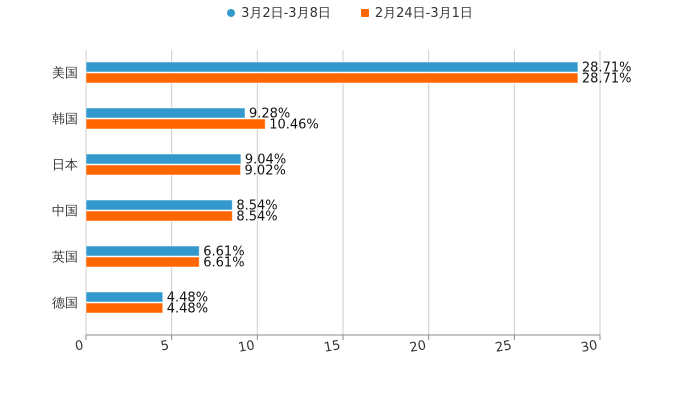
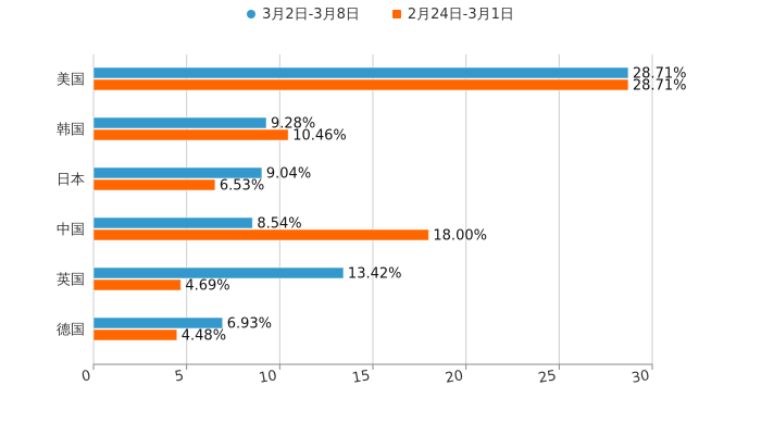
2月24日-3月1日/日本: 9.02% -> 6.53%
2月24日-3月1日/中国: 8.54% -> 18.00%
3月2日-3月8日/英国: 6.61% -> 13.42%
2月24日-3月1日/英国: 6.61% -> 4.69%
3月2日-3月8日/德国: 4.48% -> 6.93%
